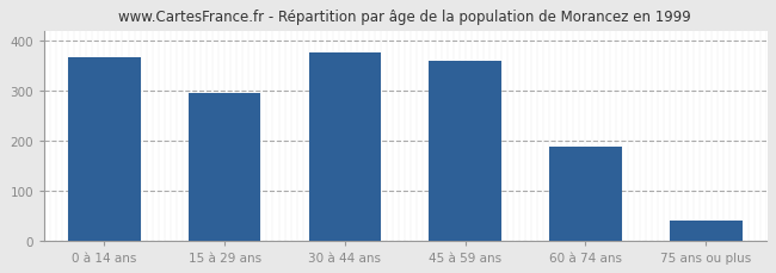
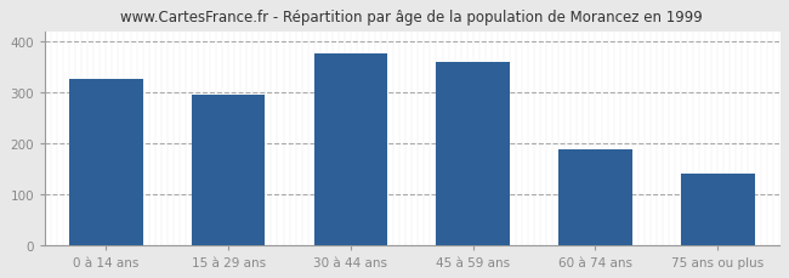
0 à 14 ans: 367 -> 325
75 ans ou plus: 40 -> 140
